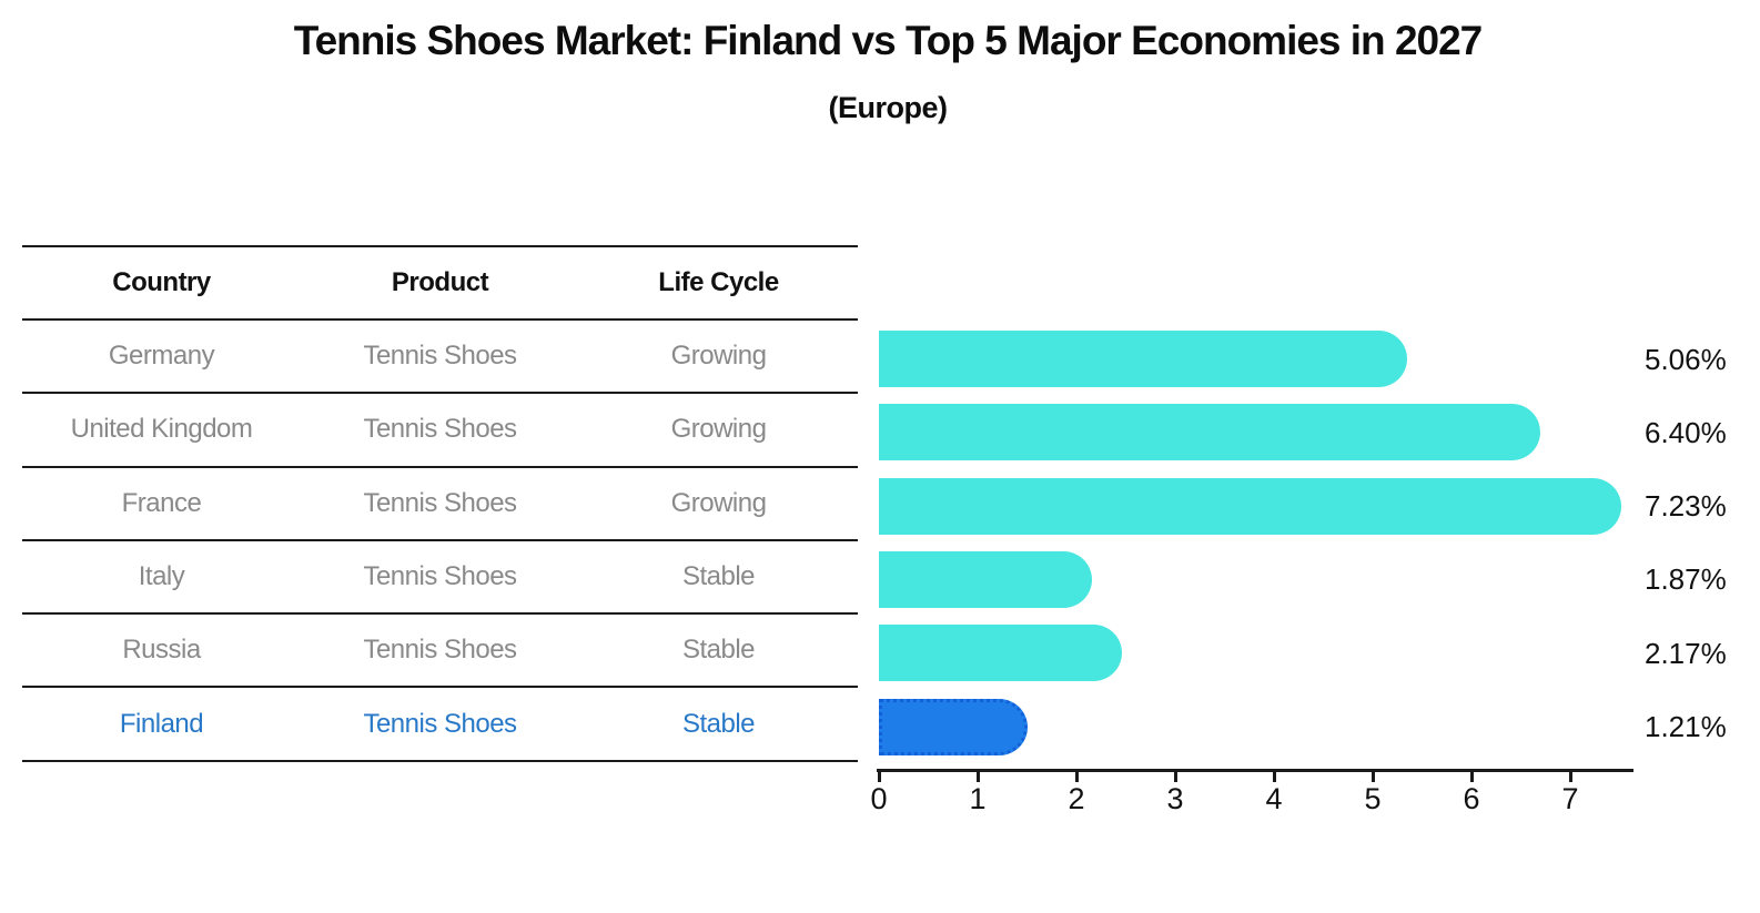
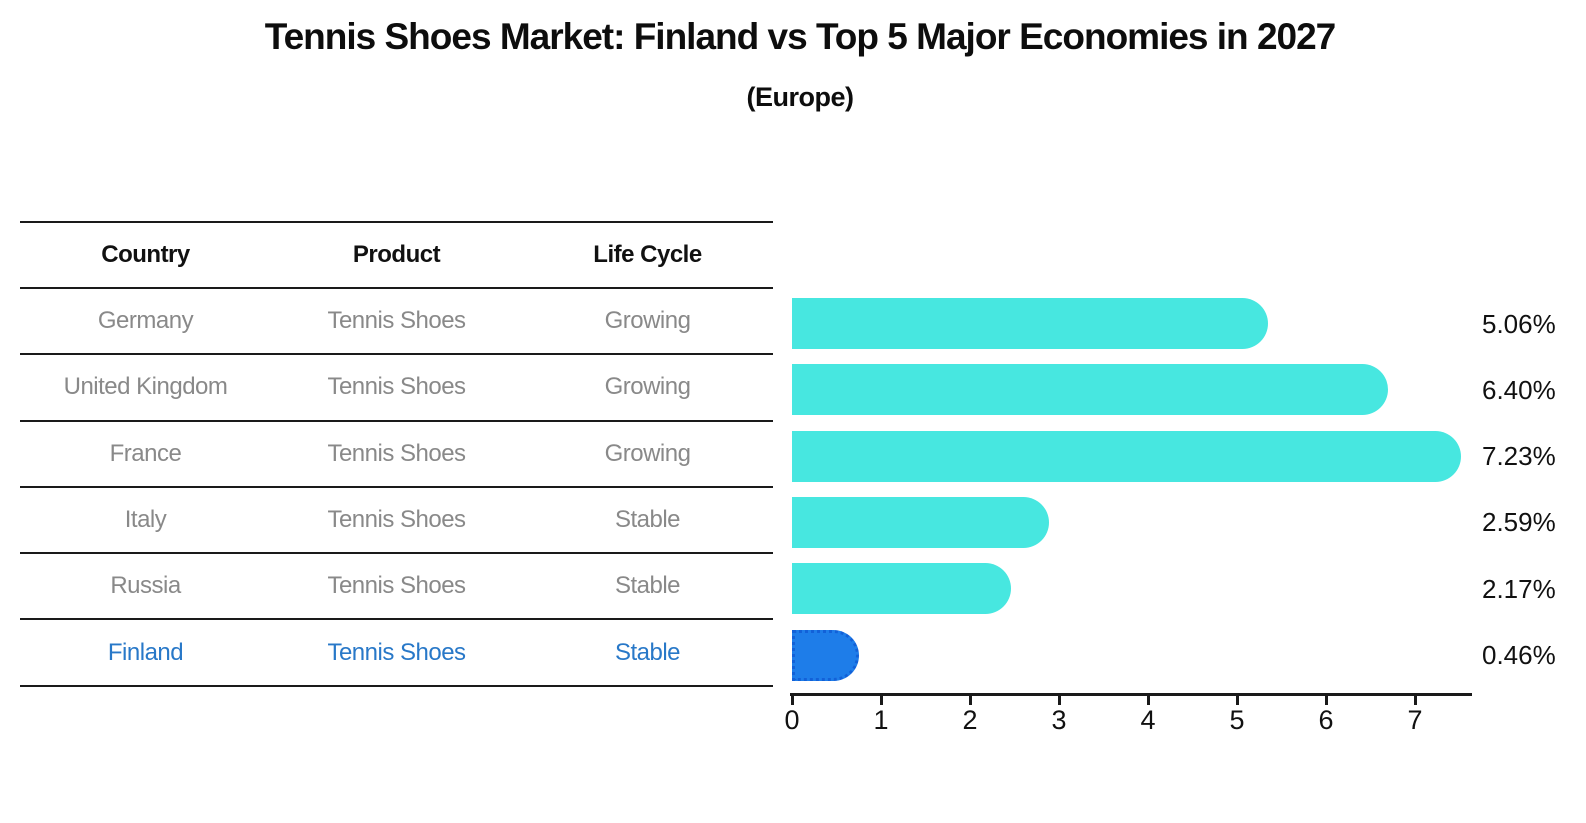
Italy: 1.87% -> 2.59%
Finland: 1.21% -> 0.46%
